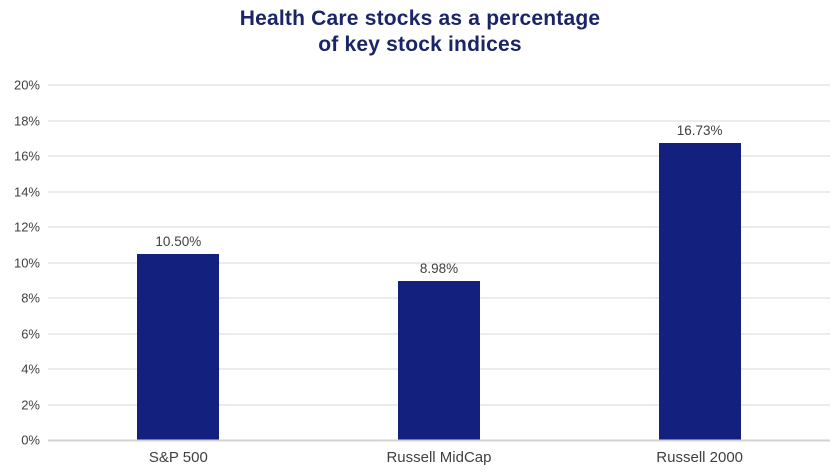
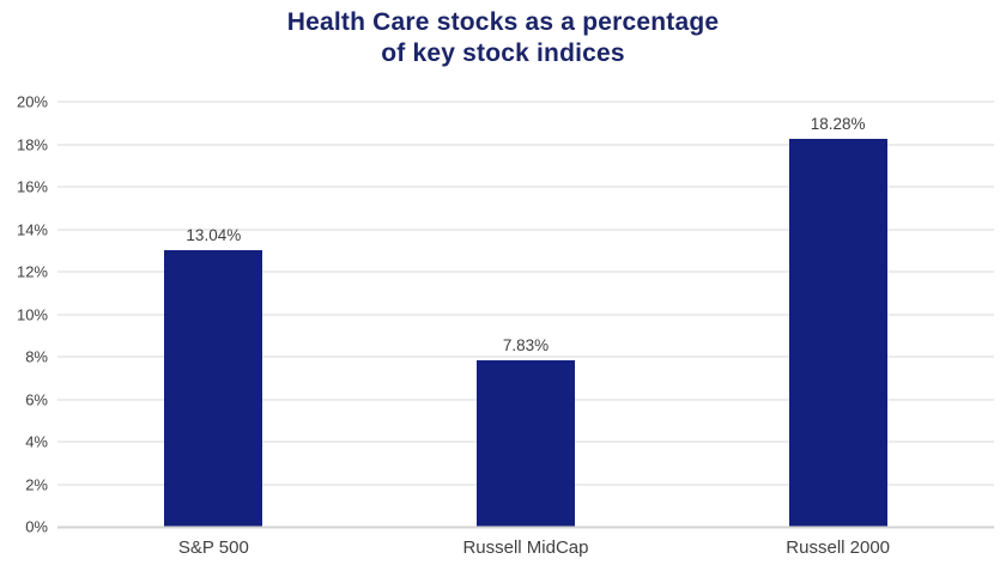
S&P 500: 10.50% -> 13.04%
Russell MidCap: 8.98% -> 7.83%
Russell 2000: 16.73% -> 18.28%
